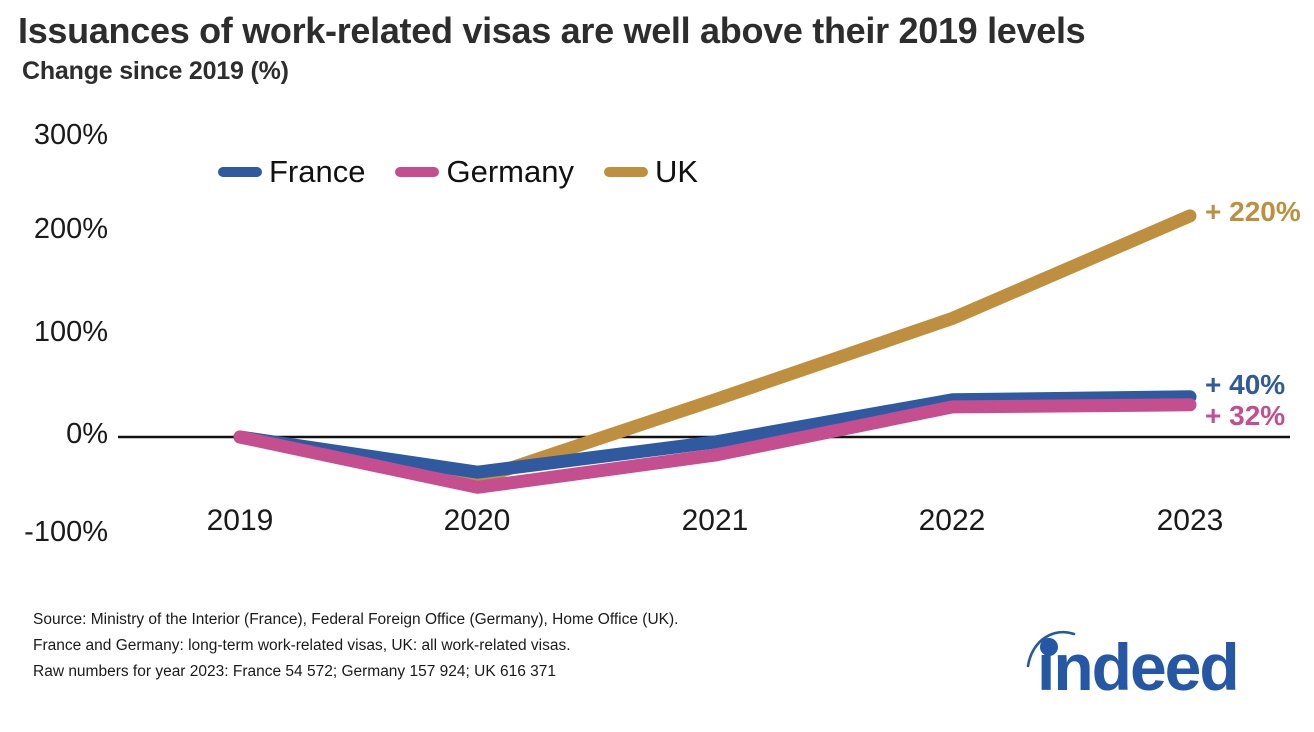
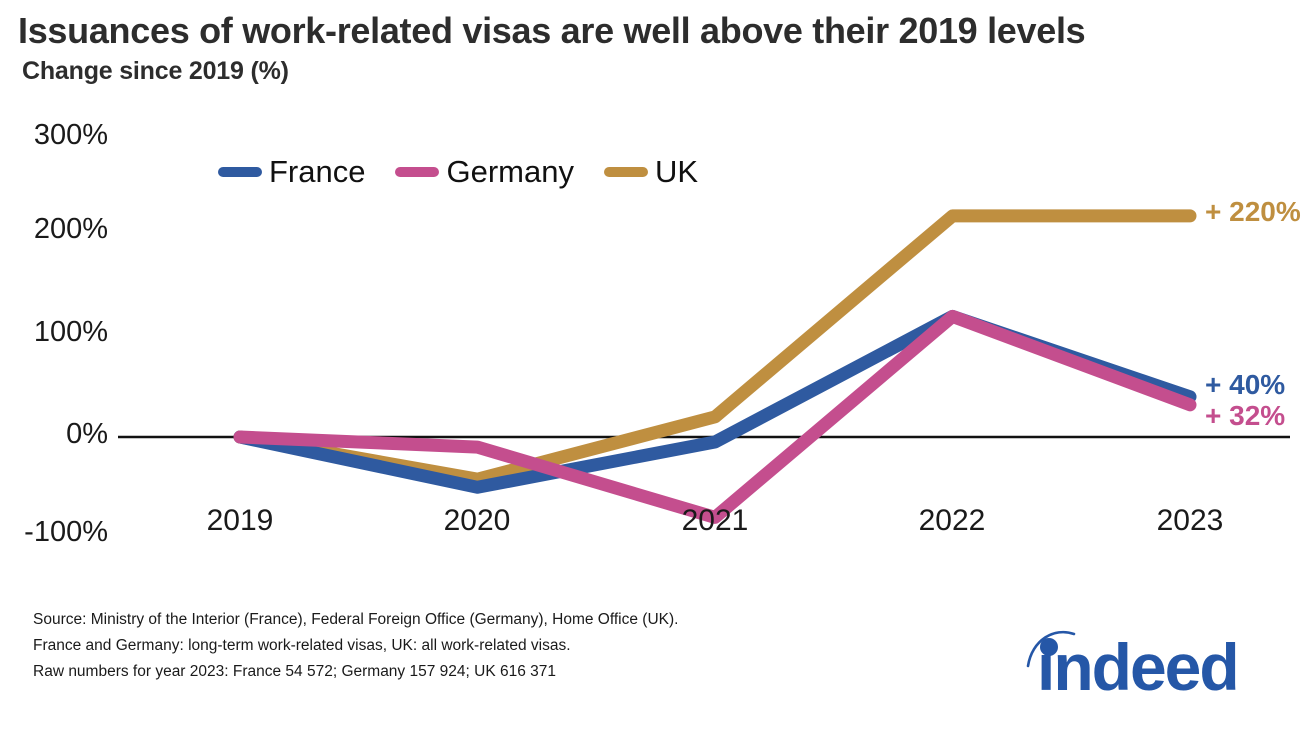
France/2020: -40% -> -50%
Germany/2020: -50% -> -10%
Germany/2021: -20% -> -80%
UK/2021: 40% -> 20%
France/2022: 40% -> 120%
Germany/2022: 30% -> 120%
UK/2022: 120% -> 220%
